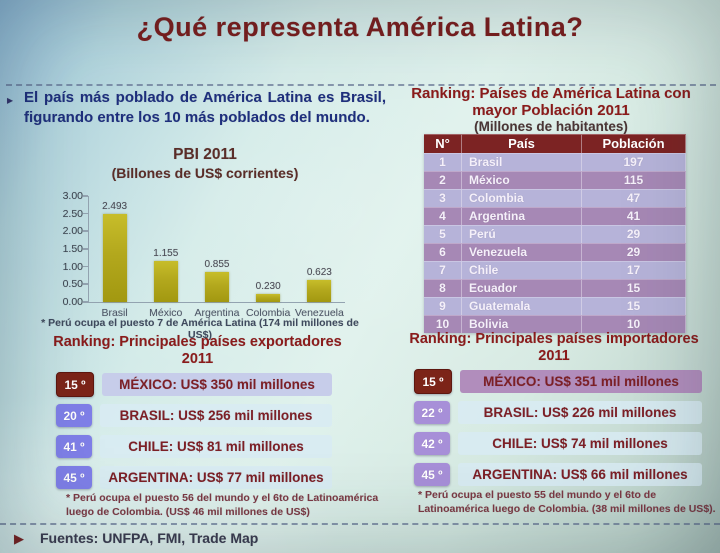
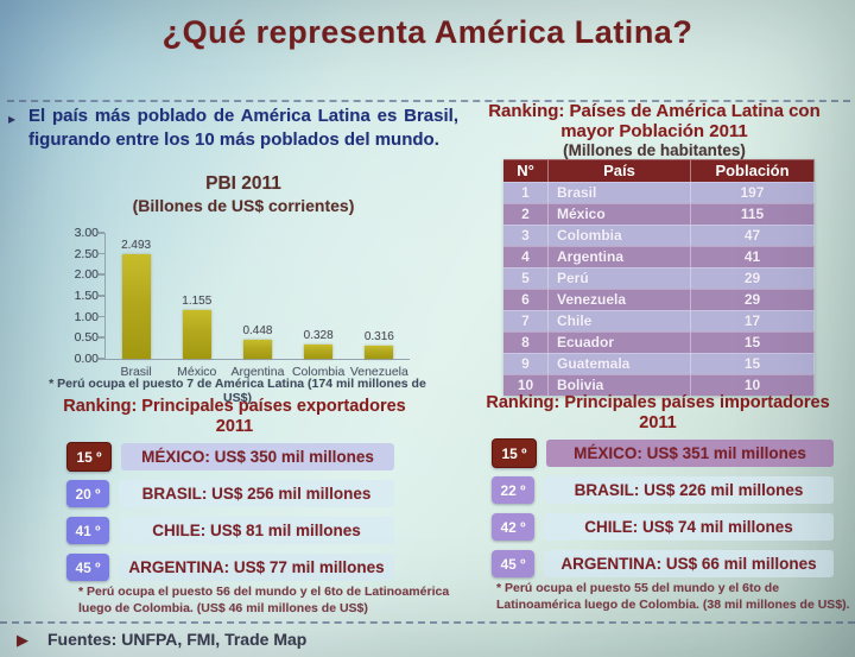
PBI 2011/Argentina: 0.855 -> 0.448
PBI 2011/Colombia: 0.230 -> 0.328
PBI 2011/Venezuela: 0.623 -> 0.316
